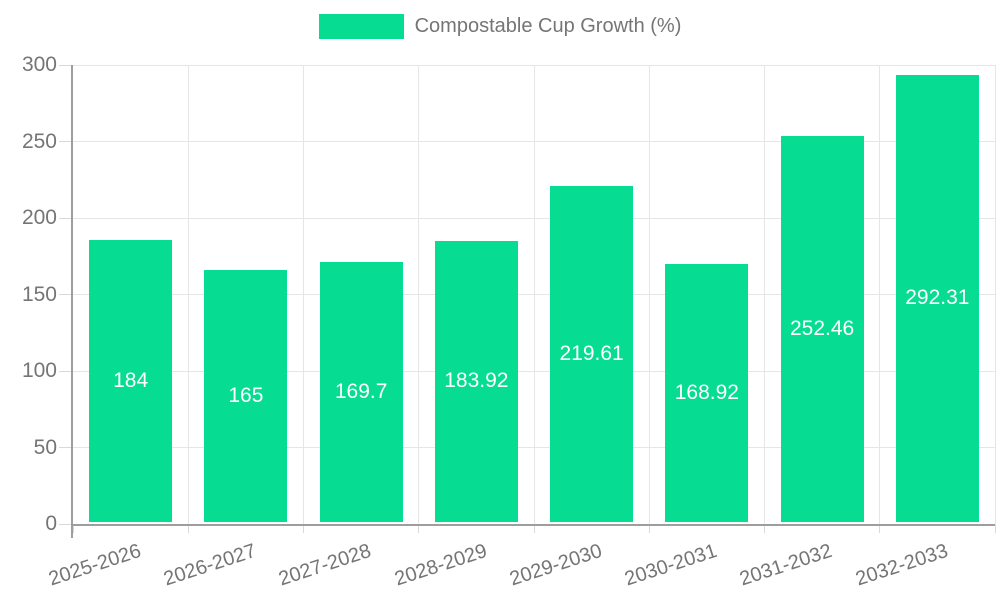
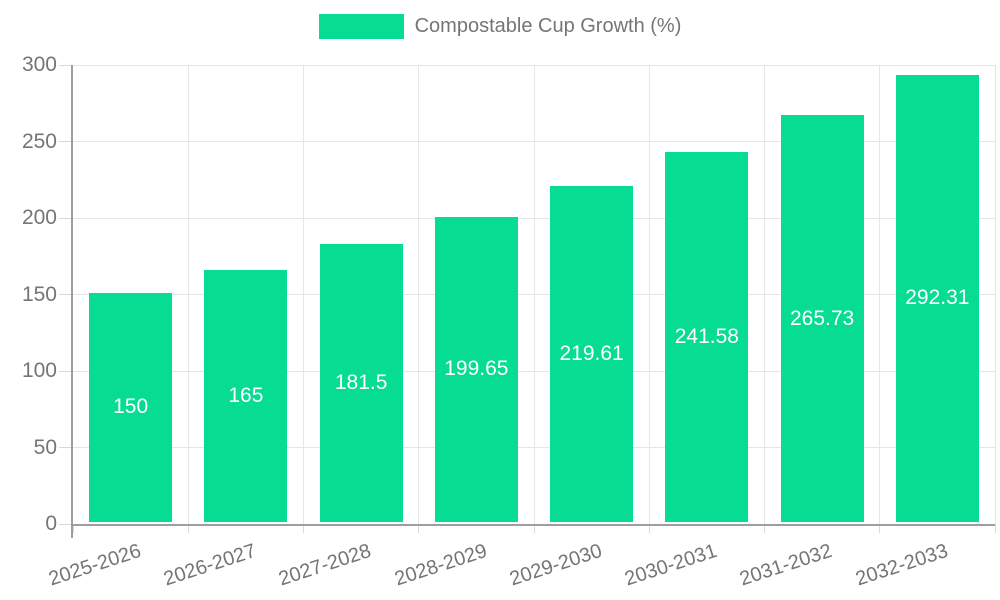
2025-2026: 184 -> 150
2027-2028: 169.7 -> 181.5
2028-2029: 183.92 -> 199.65
2030-2031: 168.92 -> 241.58
2031-2032: 252.46 -> 265.73
